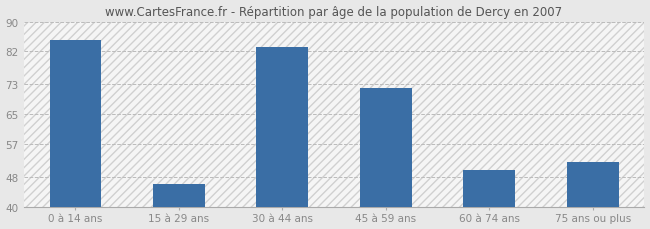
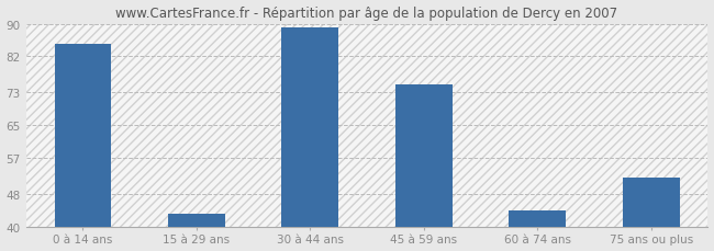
15 à 29 ans: 46 -> 43
30 à 44 ans: 83 -> 89
45 à 59 ans: 72 -> 75
60 à 74 ans: 50 -> 44
